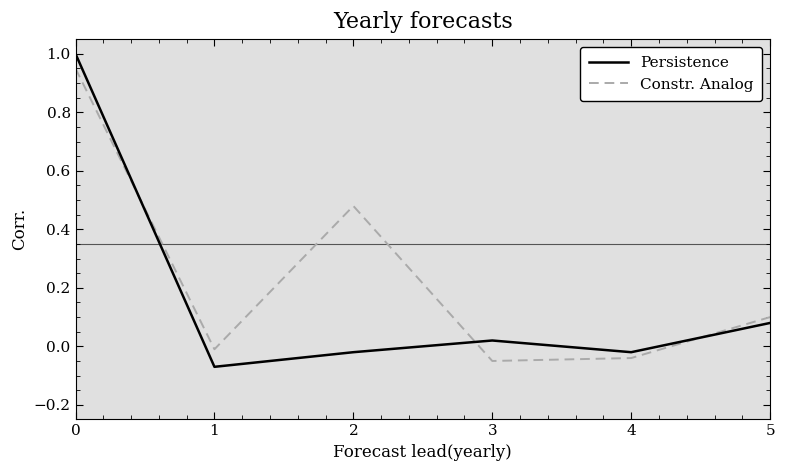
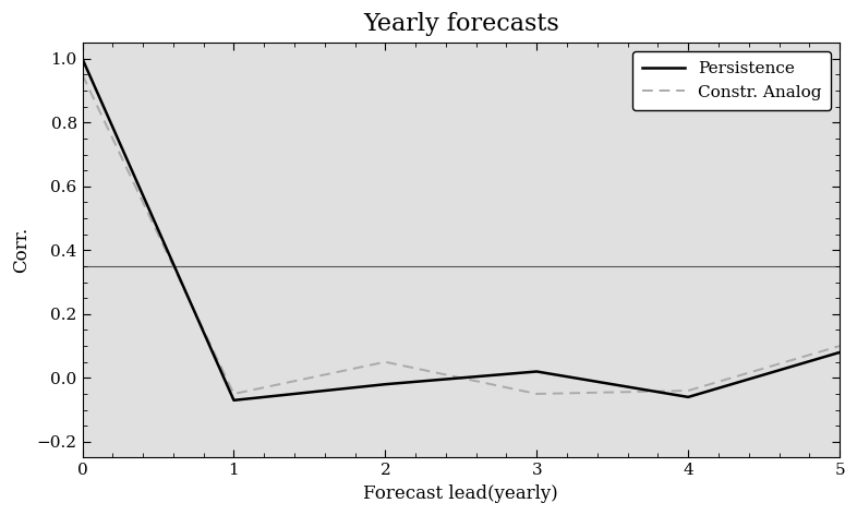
Constr. Analog/1: -0.01 -> -0.05
Constr. Analog/2: 0.48 -> 0.05
Persistence/4: -0.02 -> -0.06
